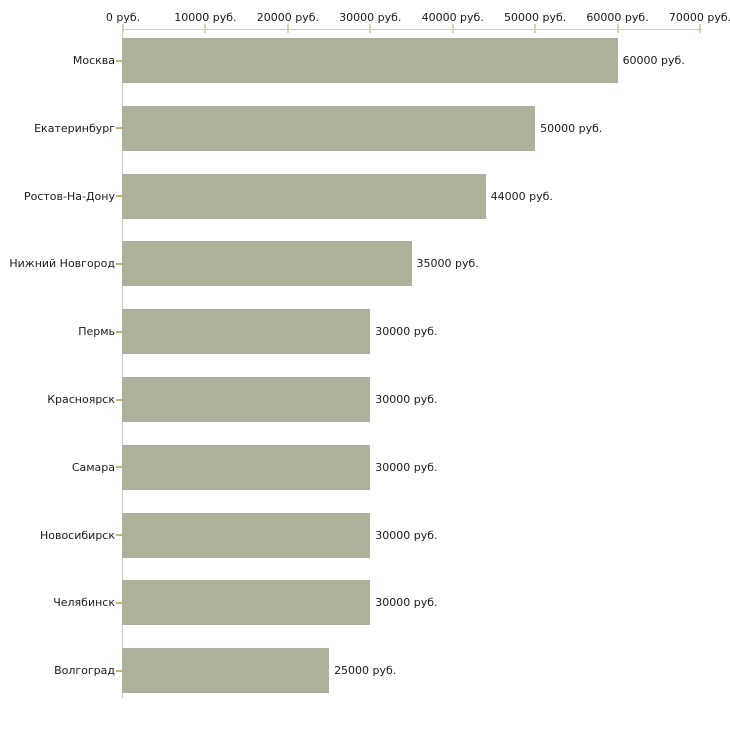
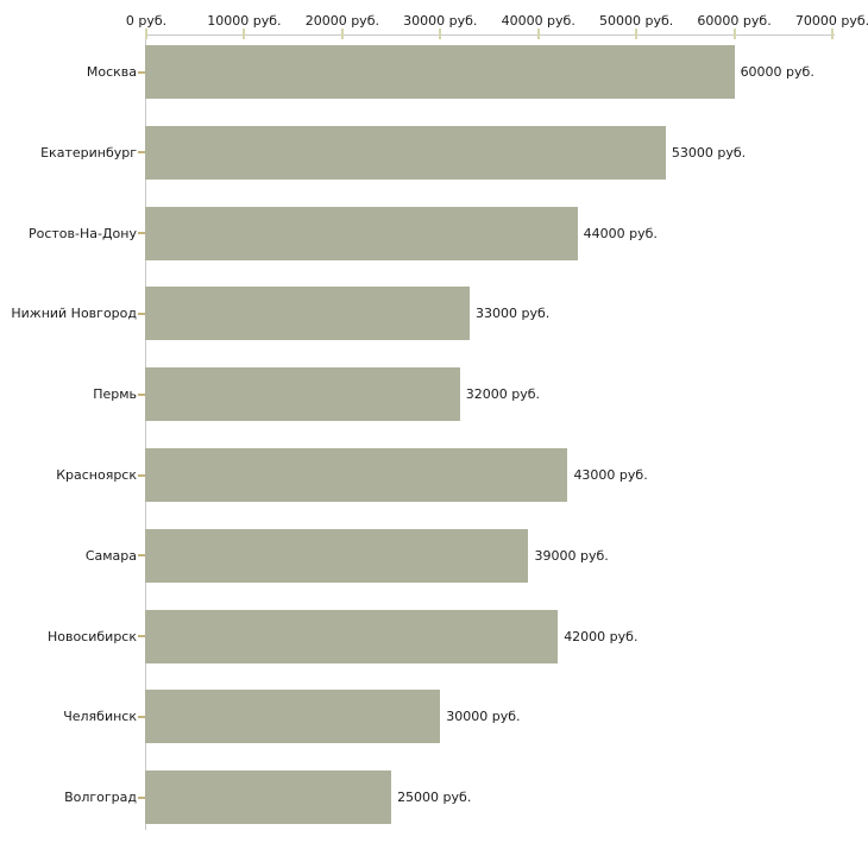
Екатеринбург: 50000 -> 53000
Нижний Новгород: 35000 -> 33000
Пермь: 30000 -> 32000
Красноярск: 30000 -> 43000
Самара: 30000 -> 39000
Новосибирск: 30000 -> 42000
